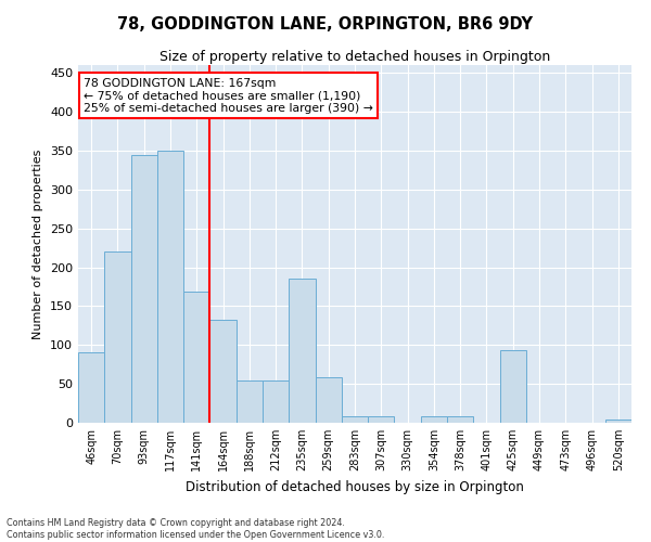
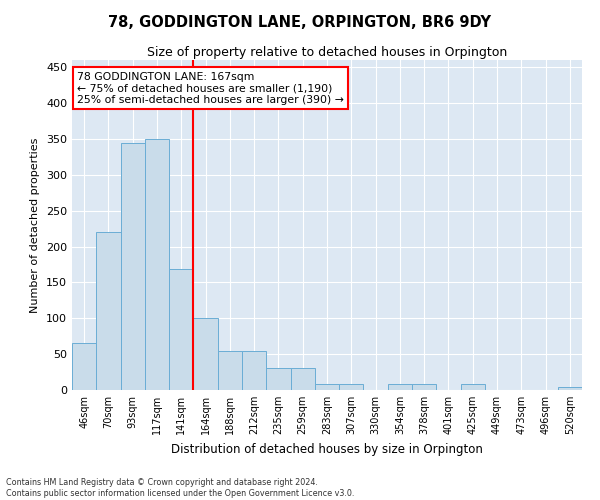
46sqm: 90 -> 65
164sqm: 132 -> 100
235sqm: 186 -> 30
259sqm: 58 -> 30
425sqm: 94 -> 8
